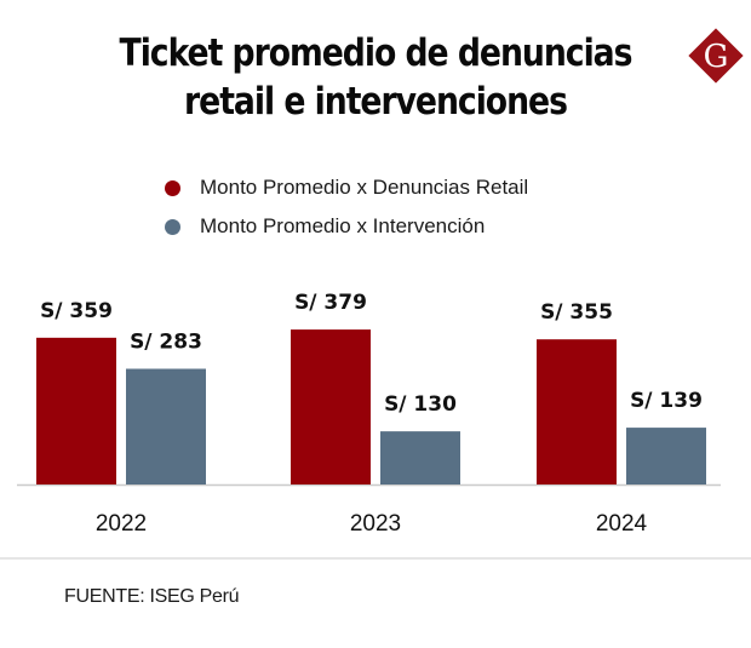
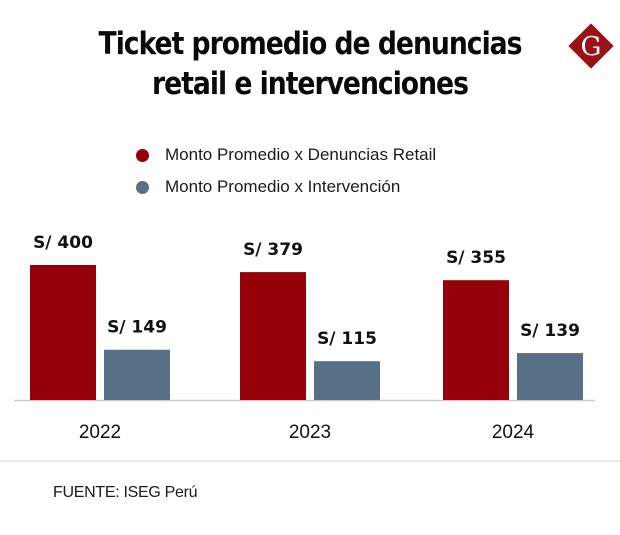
Monto Promedio x Denuncias Retail/2022: 359 -> 400
Monto Promedio x Intervención/2022: 283 -> 149
Monto Promedio x Intervención/2023: 130 -> 115
